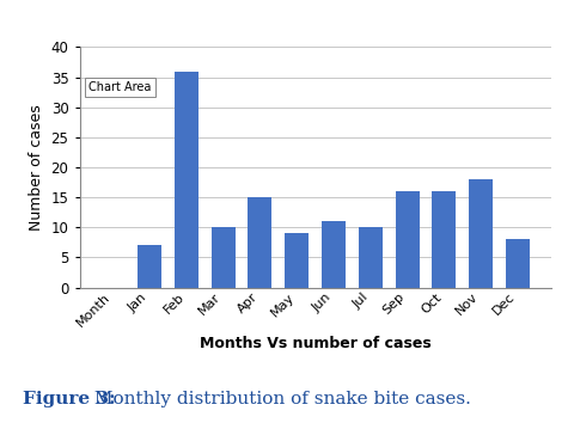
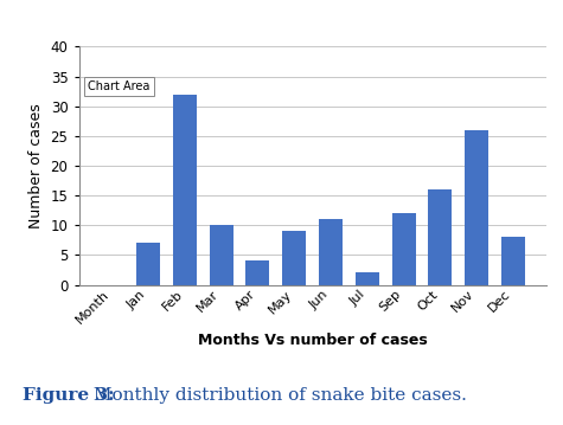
Feb: 36 -> 32
Apr: 15 -> 4
Jul: 10 -> 2
Sep: 16 -> 12
Nov: 18 -> 26
